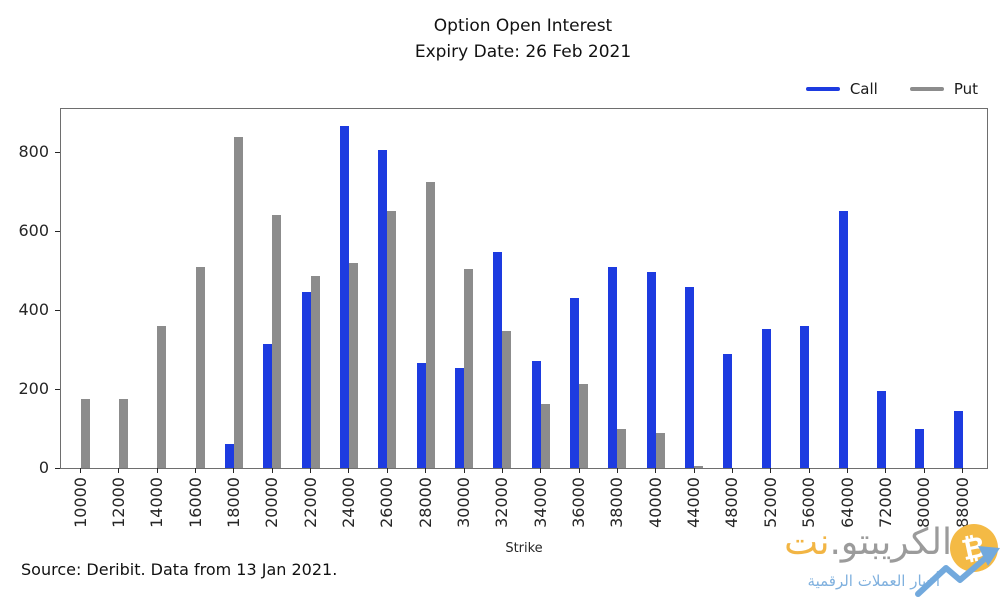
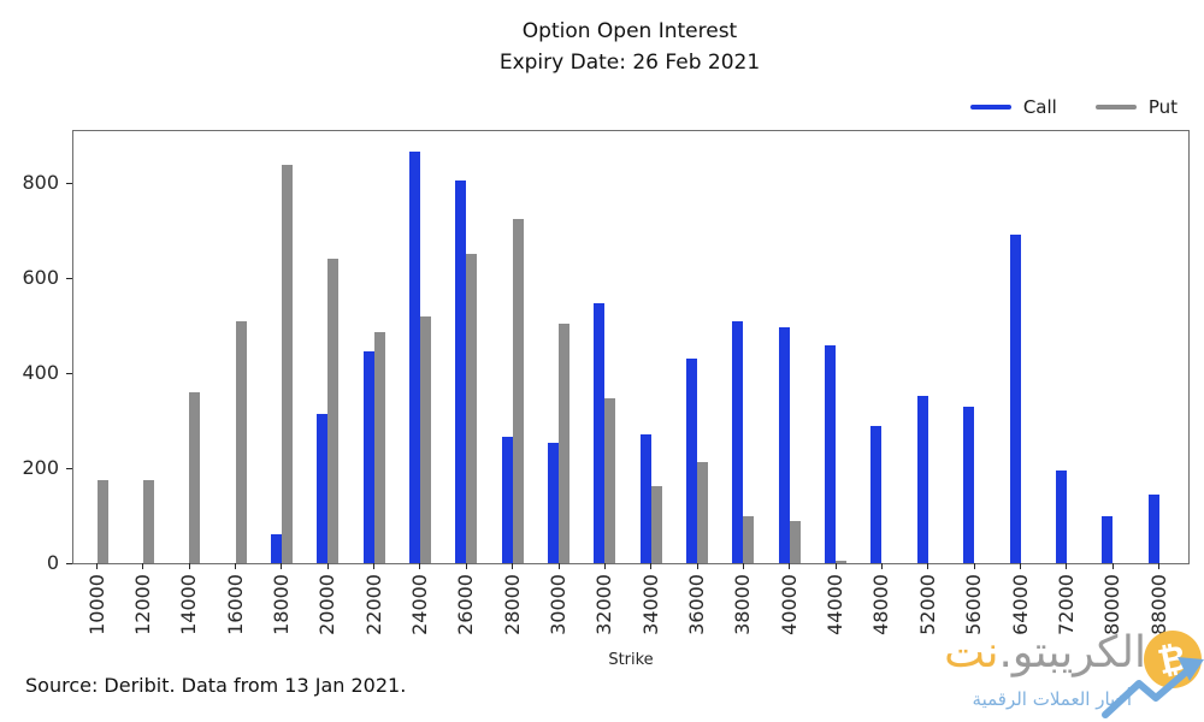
Call/56000: 360 -> 330
Call/64000: 650 -> 690
